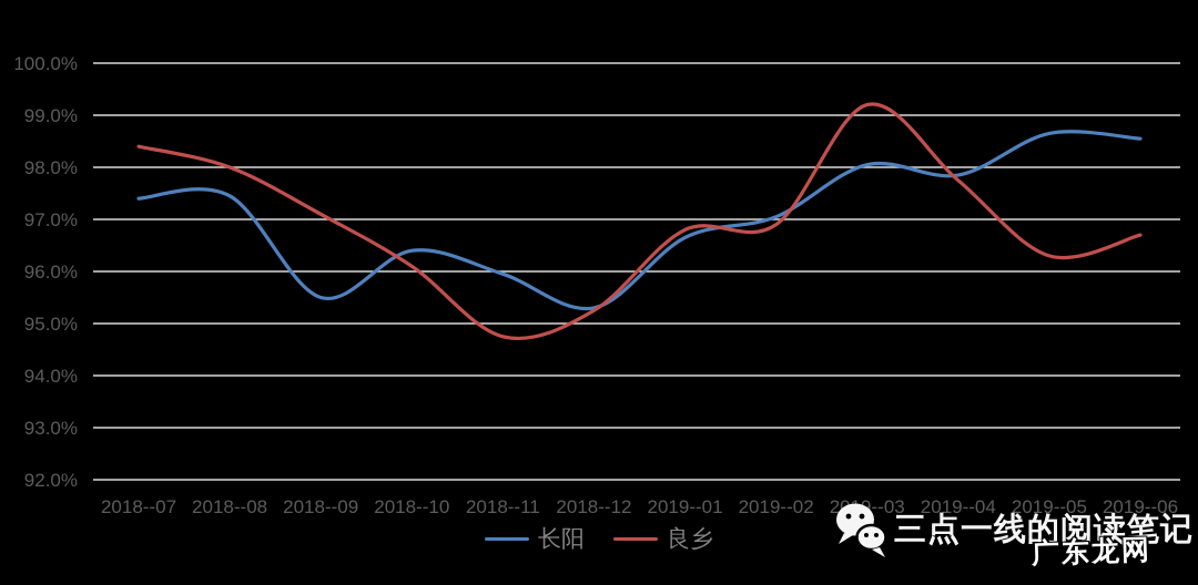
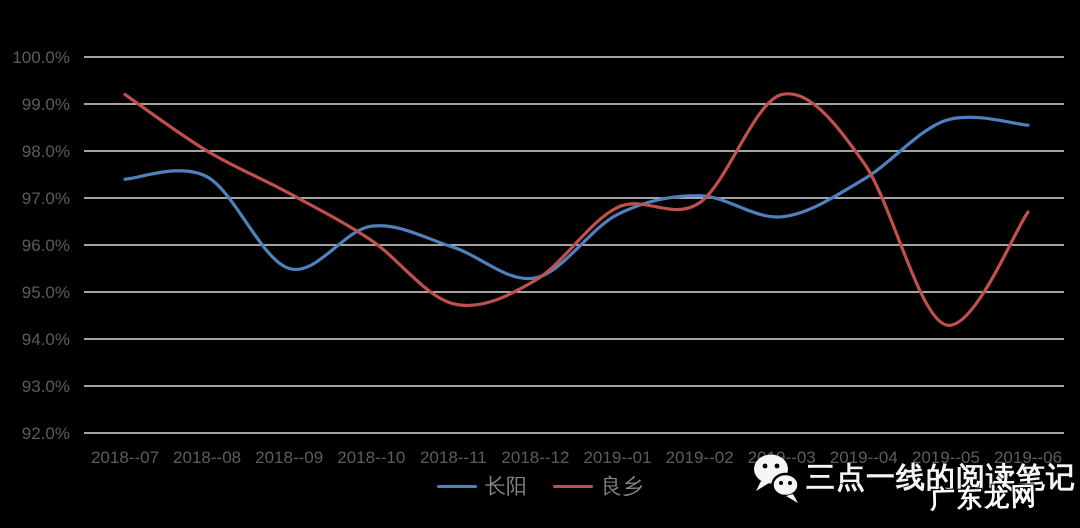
良乡/2018--07: 98.4% -> 99.2%
长阳/2019--03: 98.0% -> 96.6%
长阳/2019--04: 97.8% -> 97.4%
良乡/2019--05: 96.3% -> 94.3%
